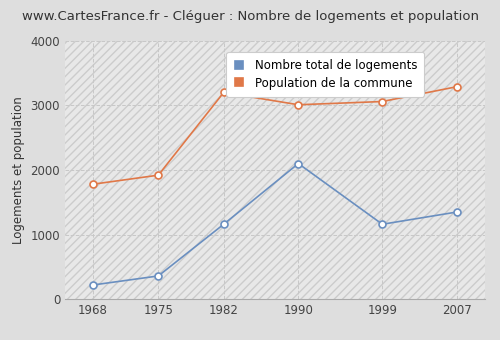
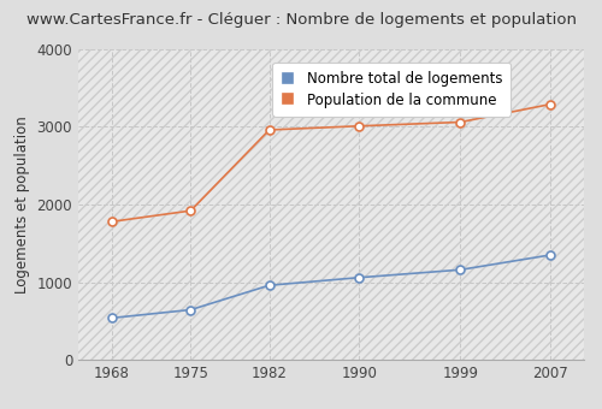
Nombre total de logements/1968: 220 -> 540
Nombre total de logements/1975: 360 -> 640
Nombre total de logements/1982: 1160 -> 960
Population de la commune/1982: 3200 -> 2960
Nombre total de logements/1990: 2100 -> 1060
